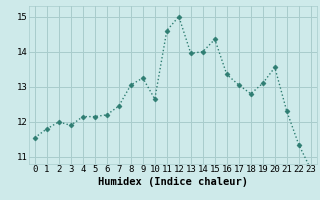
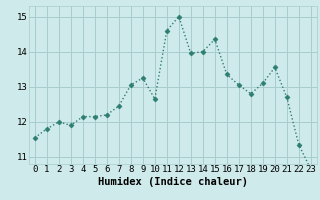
21: 12.30 -> 12.70
